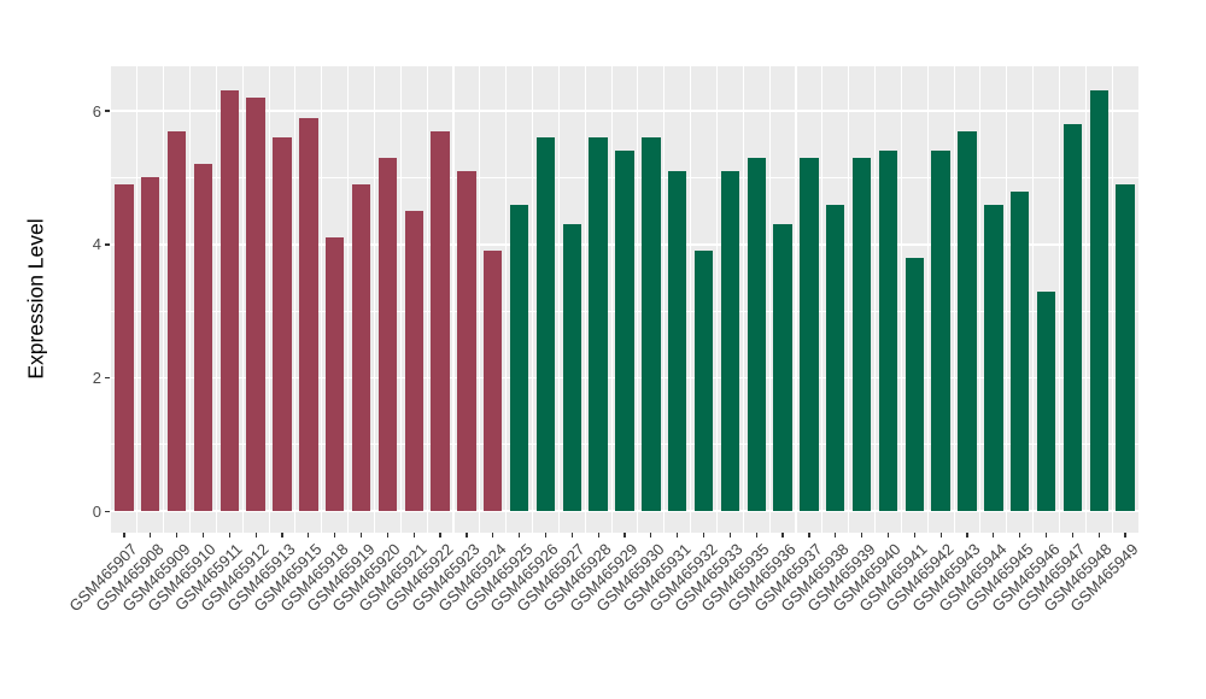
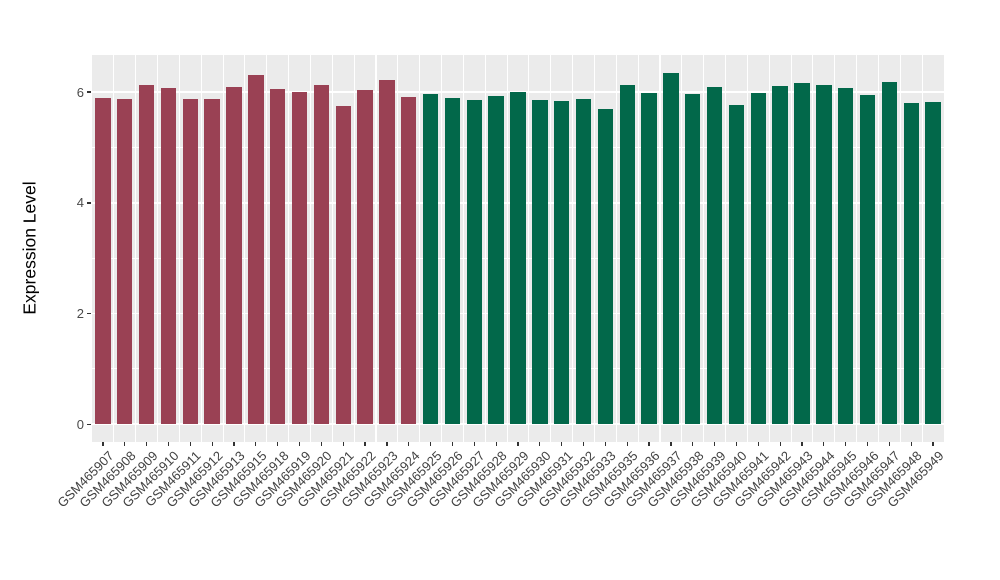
GSM465907: 4.9 -> 5.9
GSM465908: 5.0 -> 5.9
GSM465909: 5.7 -> 6.1
GSM465910: 5.2 -> 6.1
GSM465911: 6.3 -> 5.9
GSM465912: 6.2 -> 5.9
GSM465913: 5.6 -> 6.1
GSM465915: 5.9 -> 6.3
GSM465918: 4.1 -> 6.1
GSM465919: 4.9 -> 6.0
GSM465920: 5.3 -> 6.1
GSM465921: 4.5 -> 5.8
GSM465922: 5.7 -> 6.0
GSM465923: 5.1 -> 6.2
GSM465924: 3.9 -> 5.9
GSM465925: 4.6 -> 6.0
GSM465926: 5.6 -> 5.9
GSM465927: 4.3 -> 5.8
GSM465928: 5.6 -> 5.9
GSM465929: 5.4 -> 6.0
GSM465930: 5.6 -> 5.9
GSM465931: 5.1 -> 5.8
GSM465932: 3.9 -> 5.9
GSM465933: 5.1 -> 5.7
GSM465935: 5.3 -> 6.1
GSM465936: 4.3 -> 6.0
GSM465937: 5.3 -> 6.3
GSM465938: 4.6 -> 6.0
GSM465939: 5.3 -> 6.1
GSM465940: 5.4 -> 5.8
GSM465941: 3.8 -> 6.0
GSM465942: 5.4 -> 6.1
GSM465943: 5.7 -> 6.2
GSM465944: 4.6 -> 6.1
GSM465945: 4.8 -> 6.1
GSM465946: 3.3 -> 6.0
GSM465947: 5.8 -> 6.2
GSM465948: 6.3 -> 5.8
GSM465949: 4.9 -> 5.8
